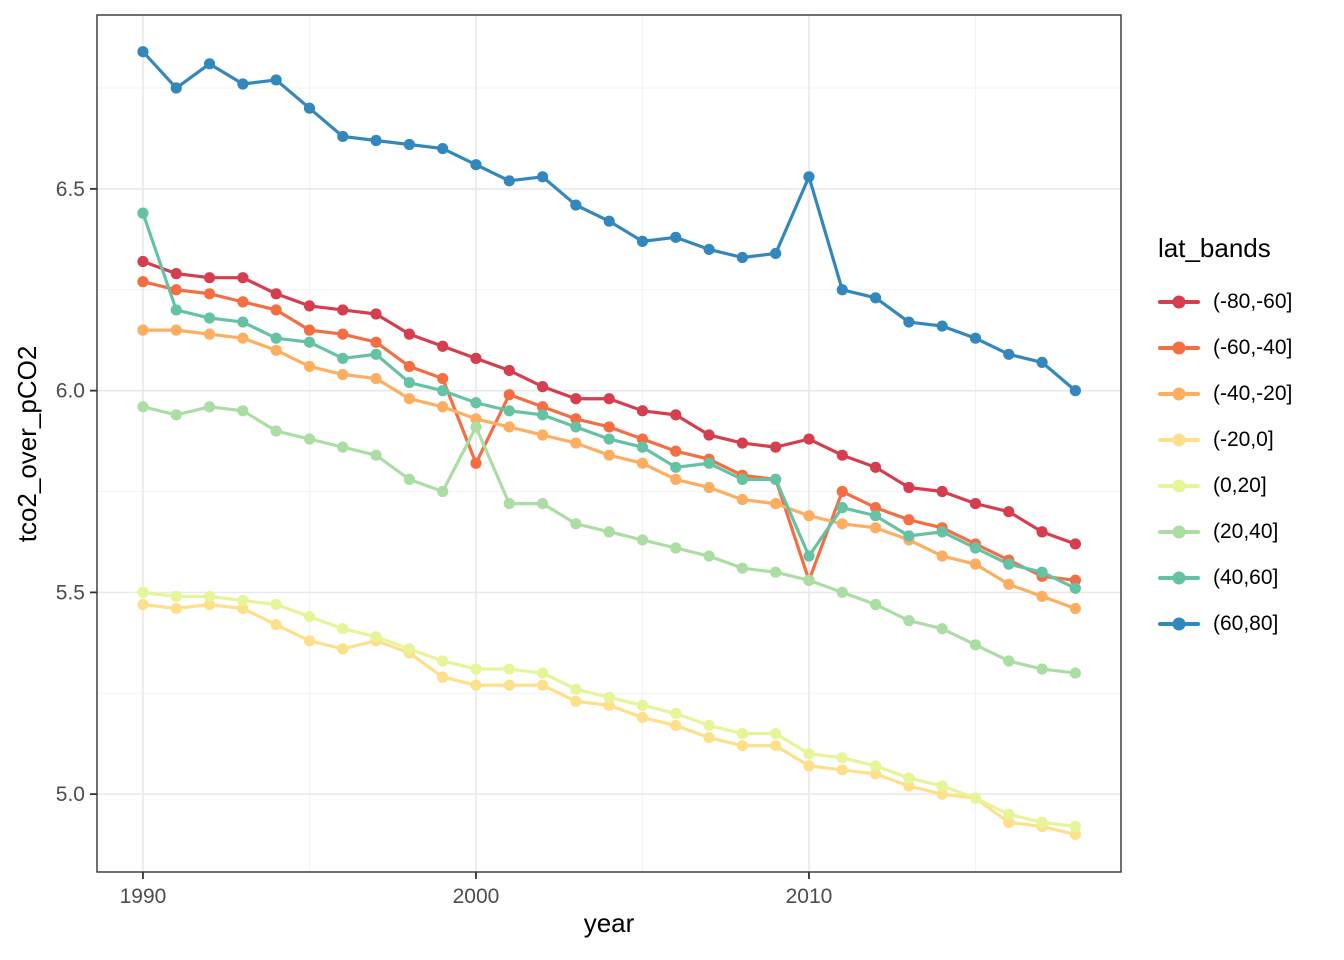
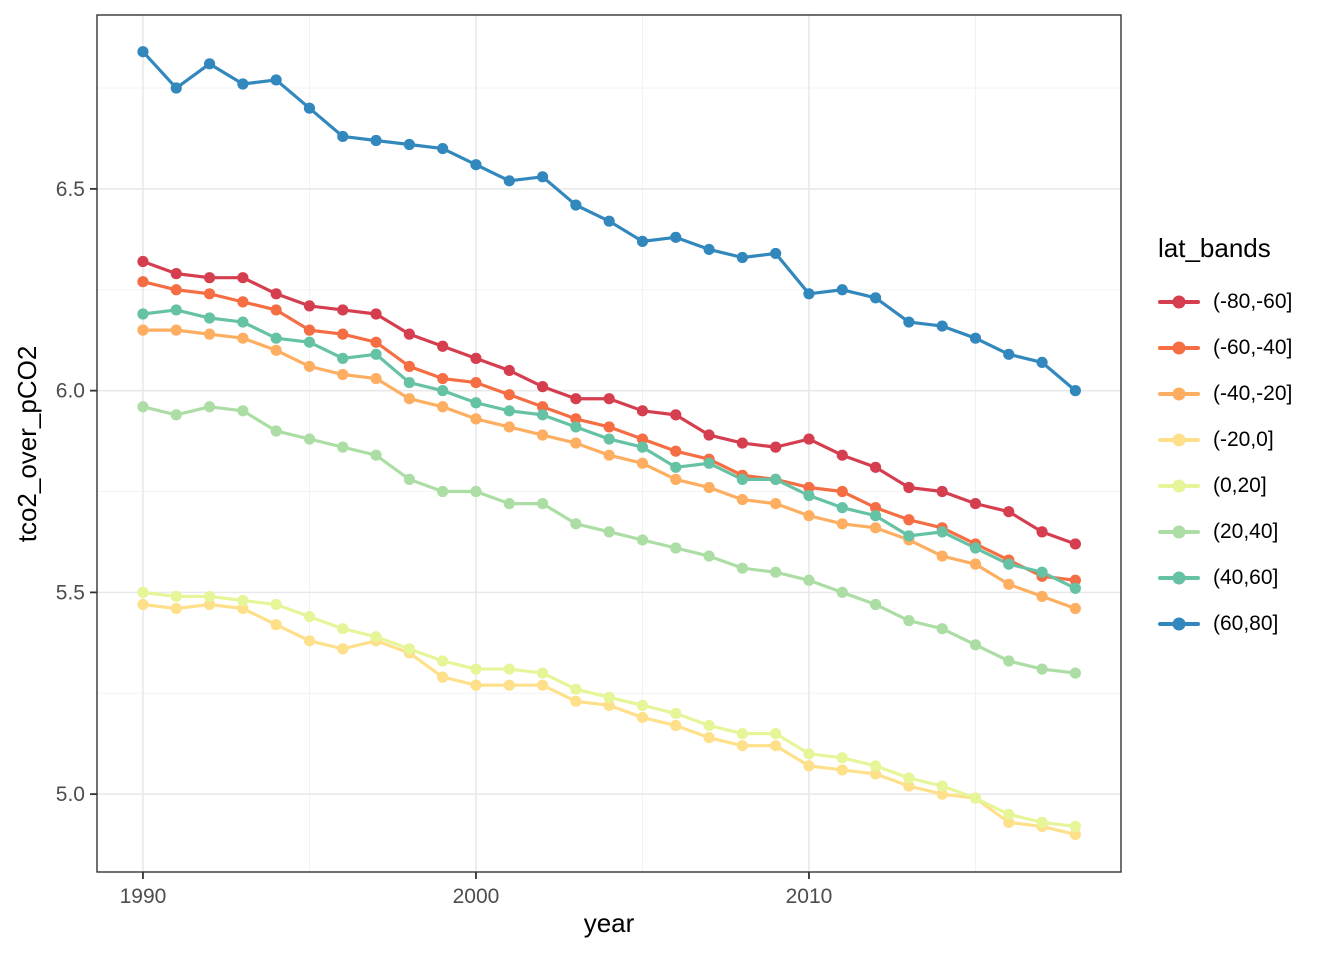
(40,60]/1990: 6.44 -> 6.19
(-60,-40]/2000: 5.82 -> 6.02
(20,40]/2000: 5.91 -> 5.75
(-60,-40]/2010: 5.53 -> 5.76
(40,60]/2010: 5.59 -> 5.74
(60,80]/2010: 6.53 -> 6.24
